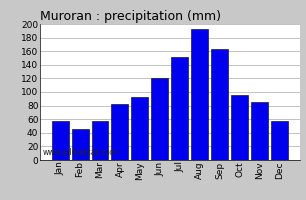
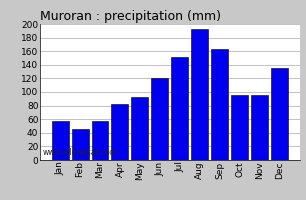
Nov: 85 -> 96
Dec: 57 -> 136
